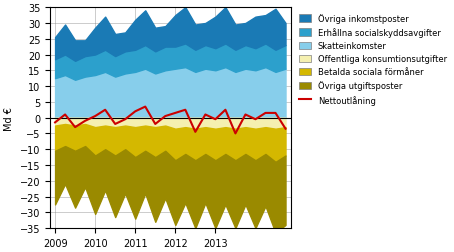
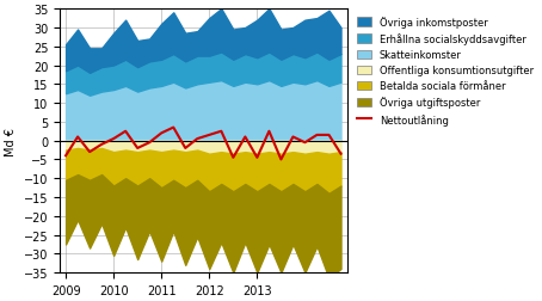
Nettoutlåning/2009: -1.5 -> -4.0
Nettoutlåning/2013: -0.5 -> -4.5
